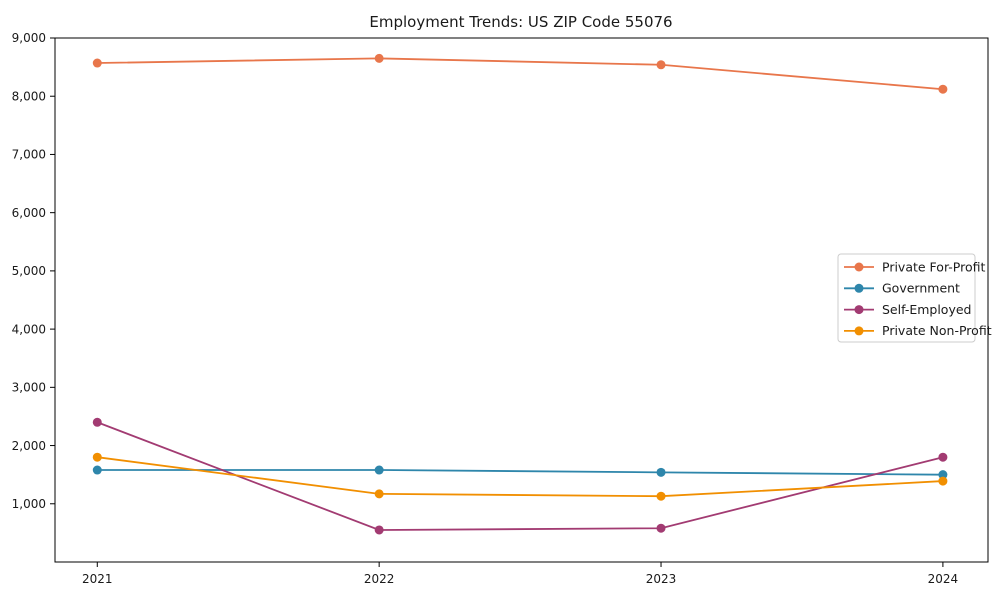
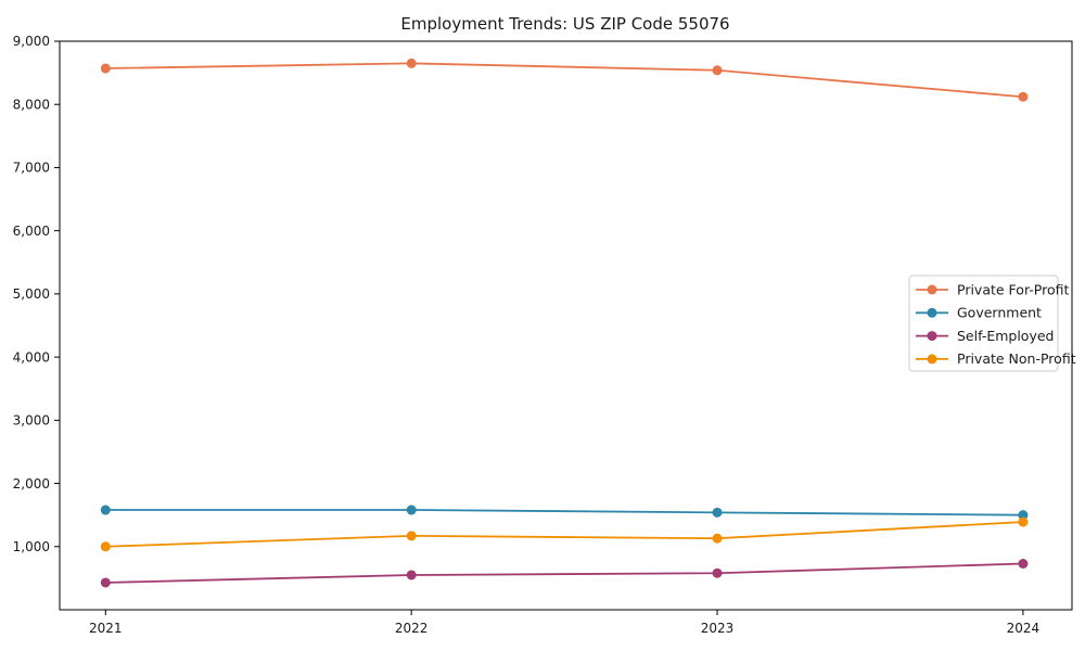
Self-Employed/2021: 2400 -> 400
Private Non-Profit/2021: 1800 -> 1000
Self-Employed/2024: 1800 -> 700
